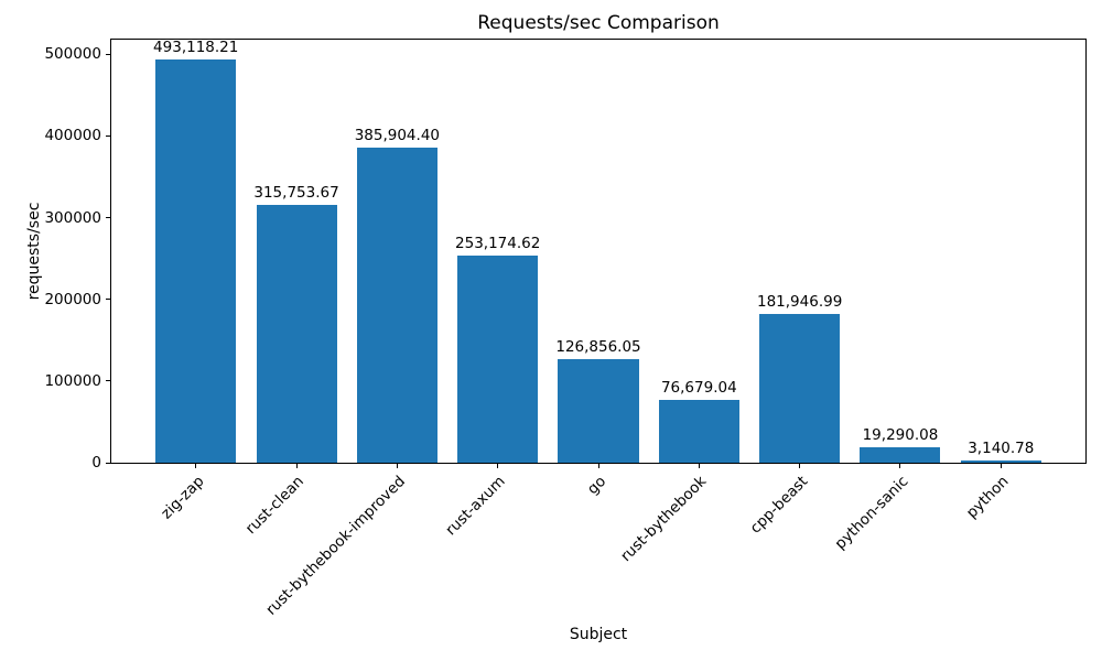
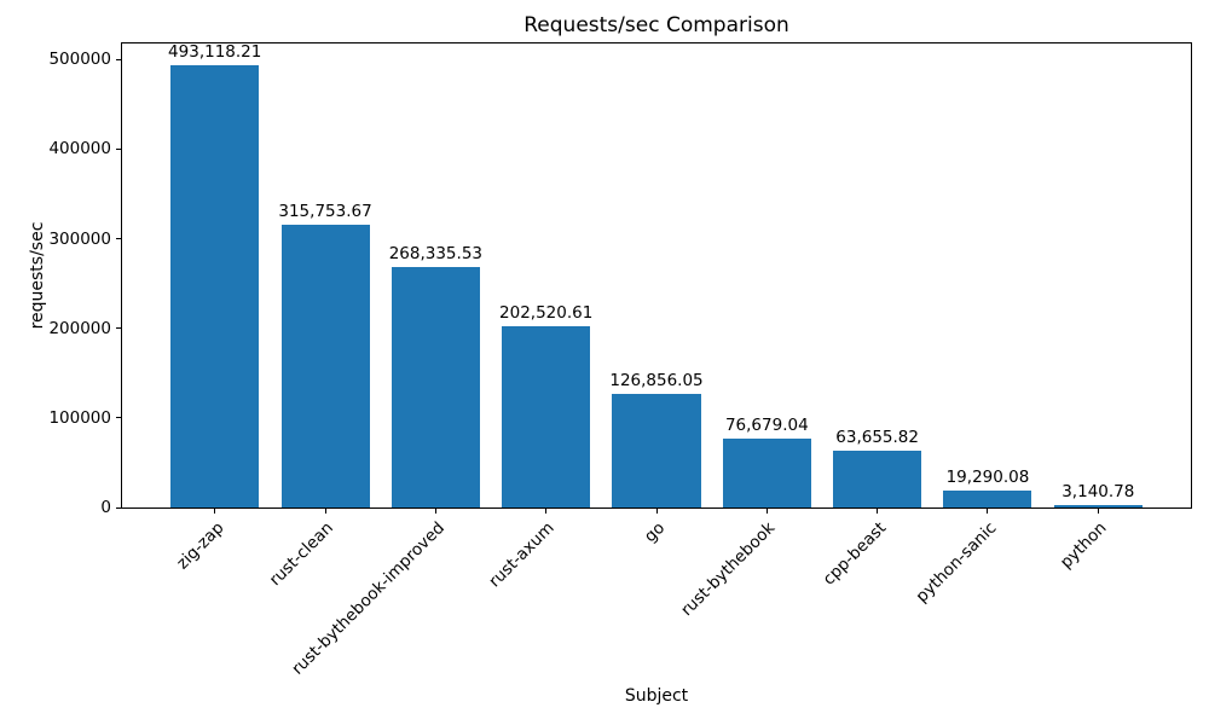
rust-bythebook-improved: 385,904.40 -> 268,335.53
rust-axum: 253,174.62 -> 202,520.61
cpp-beast: 181,946.99 -> 63,655.82
